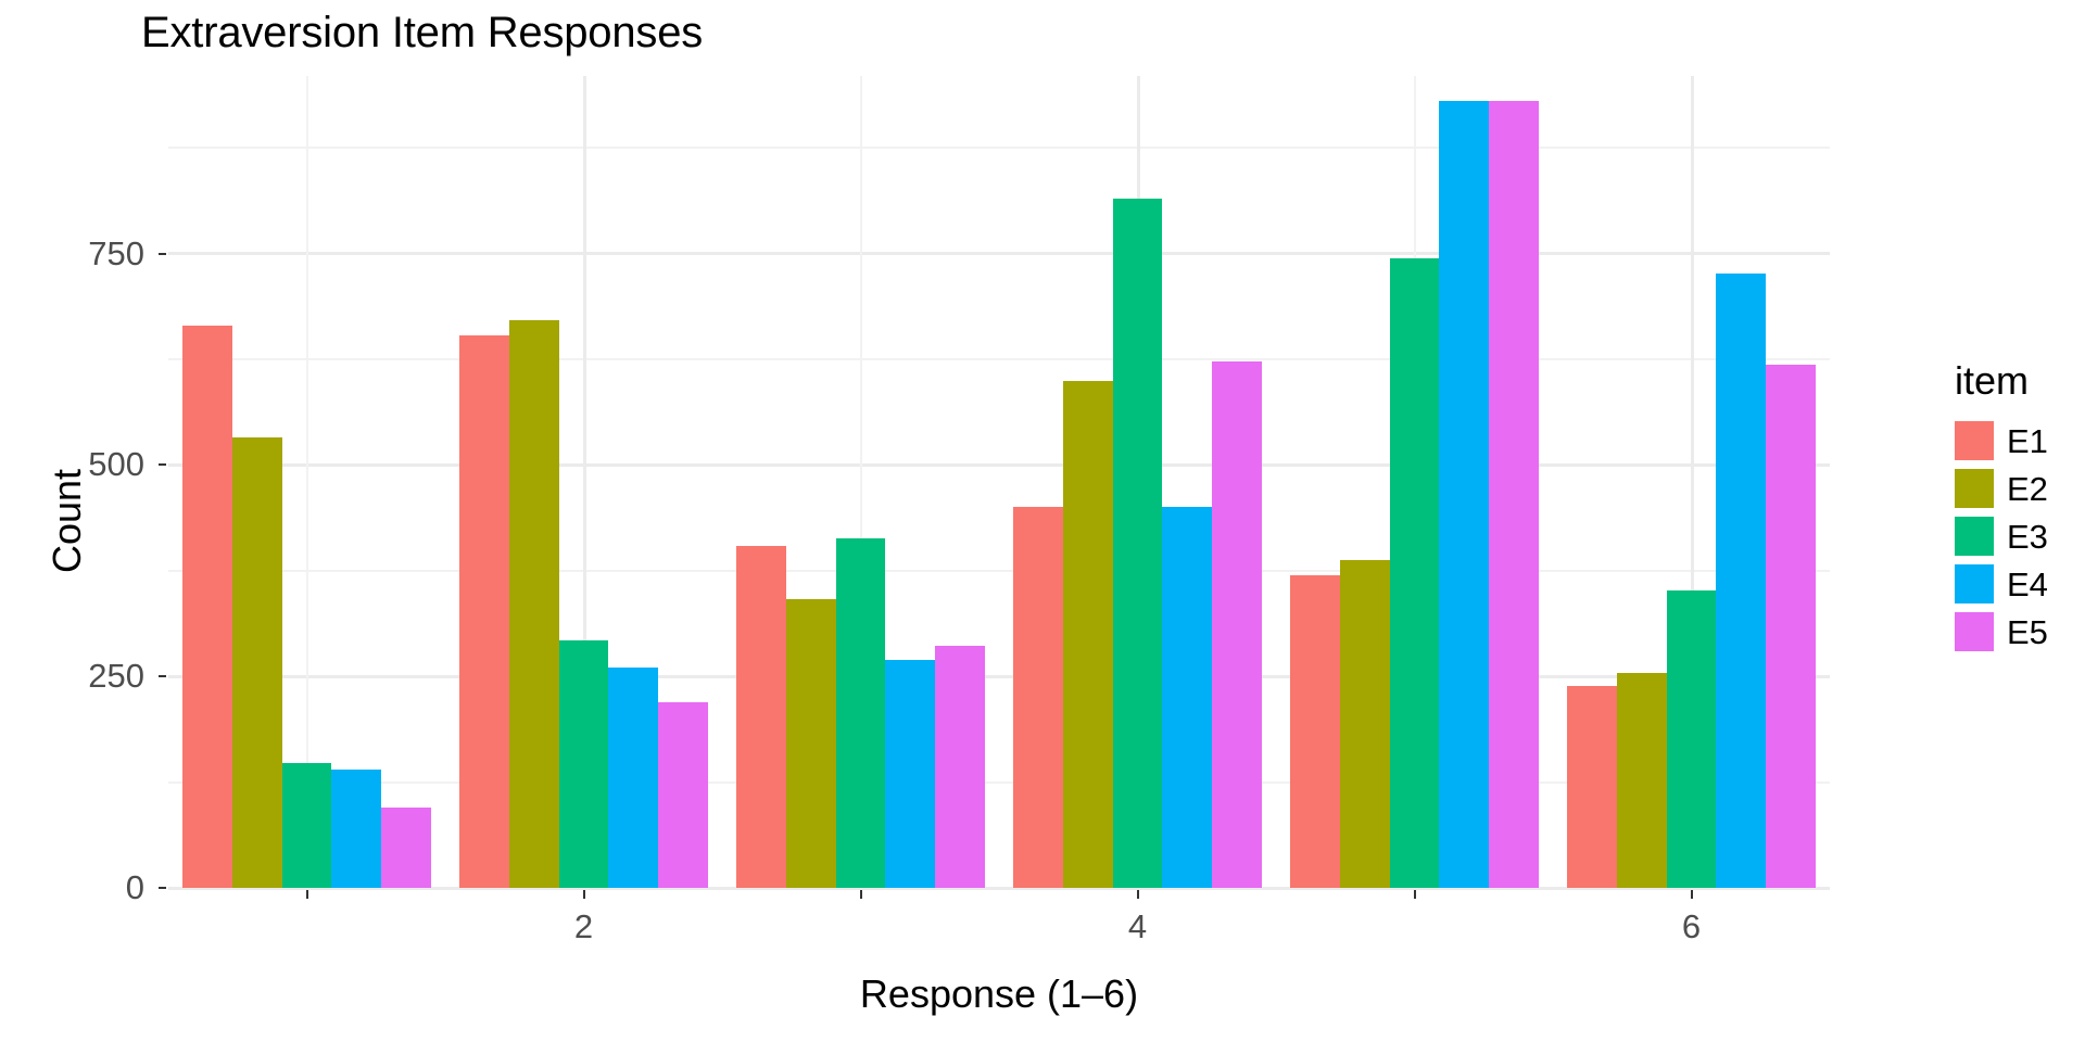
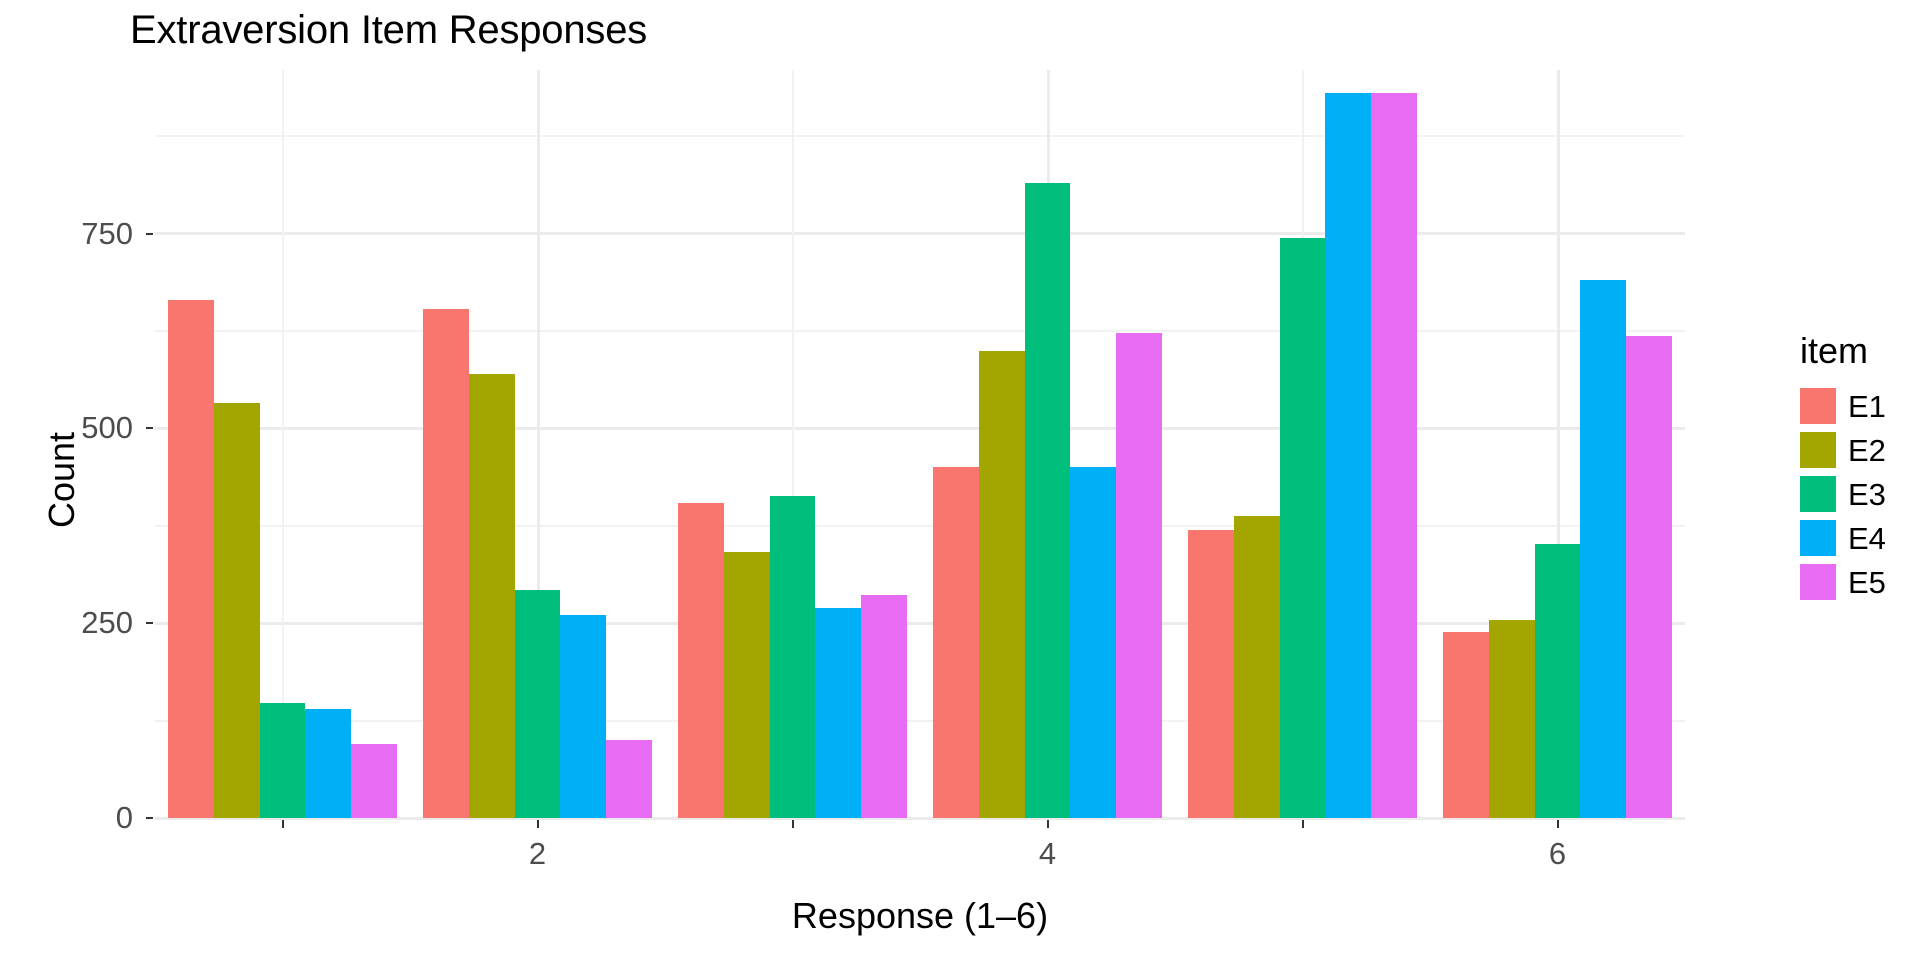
E2/2: 670 -> 570
E5/2: 220 -> 100
E4/6: 730 -> 690
